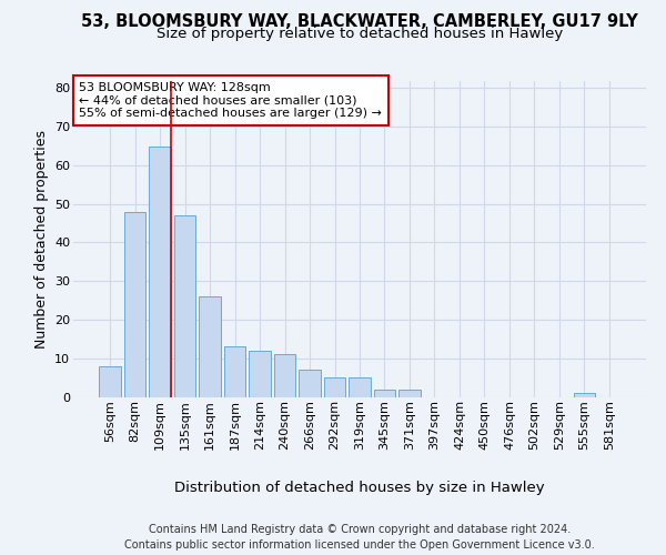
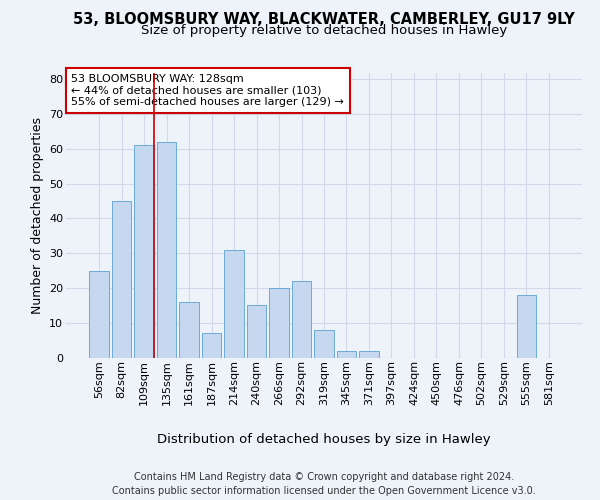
56sqm: 8 -> 25
82sqm: 48 -> 45
109sqm: 65 -> 61
135sqm: 47 -> 62
161sqm: 26 -> 16
187sqm: 13 -> 7
214sqm: 12 -> 31
240sqm: 11 -> 15
266sqm: 7 -> 20
292sqm: 5 -> 22
319sqm: 5 -> 8
555sqm: 1 -> 18
